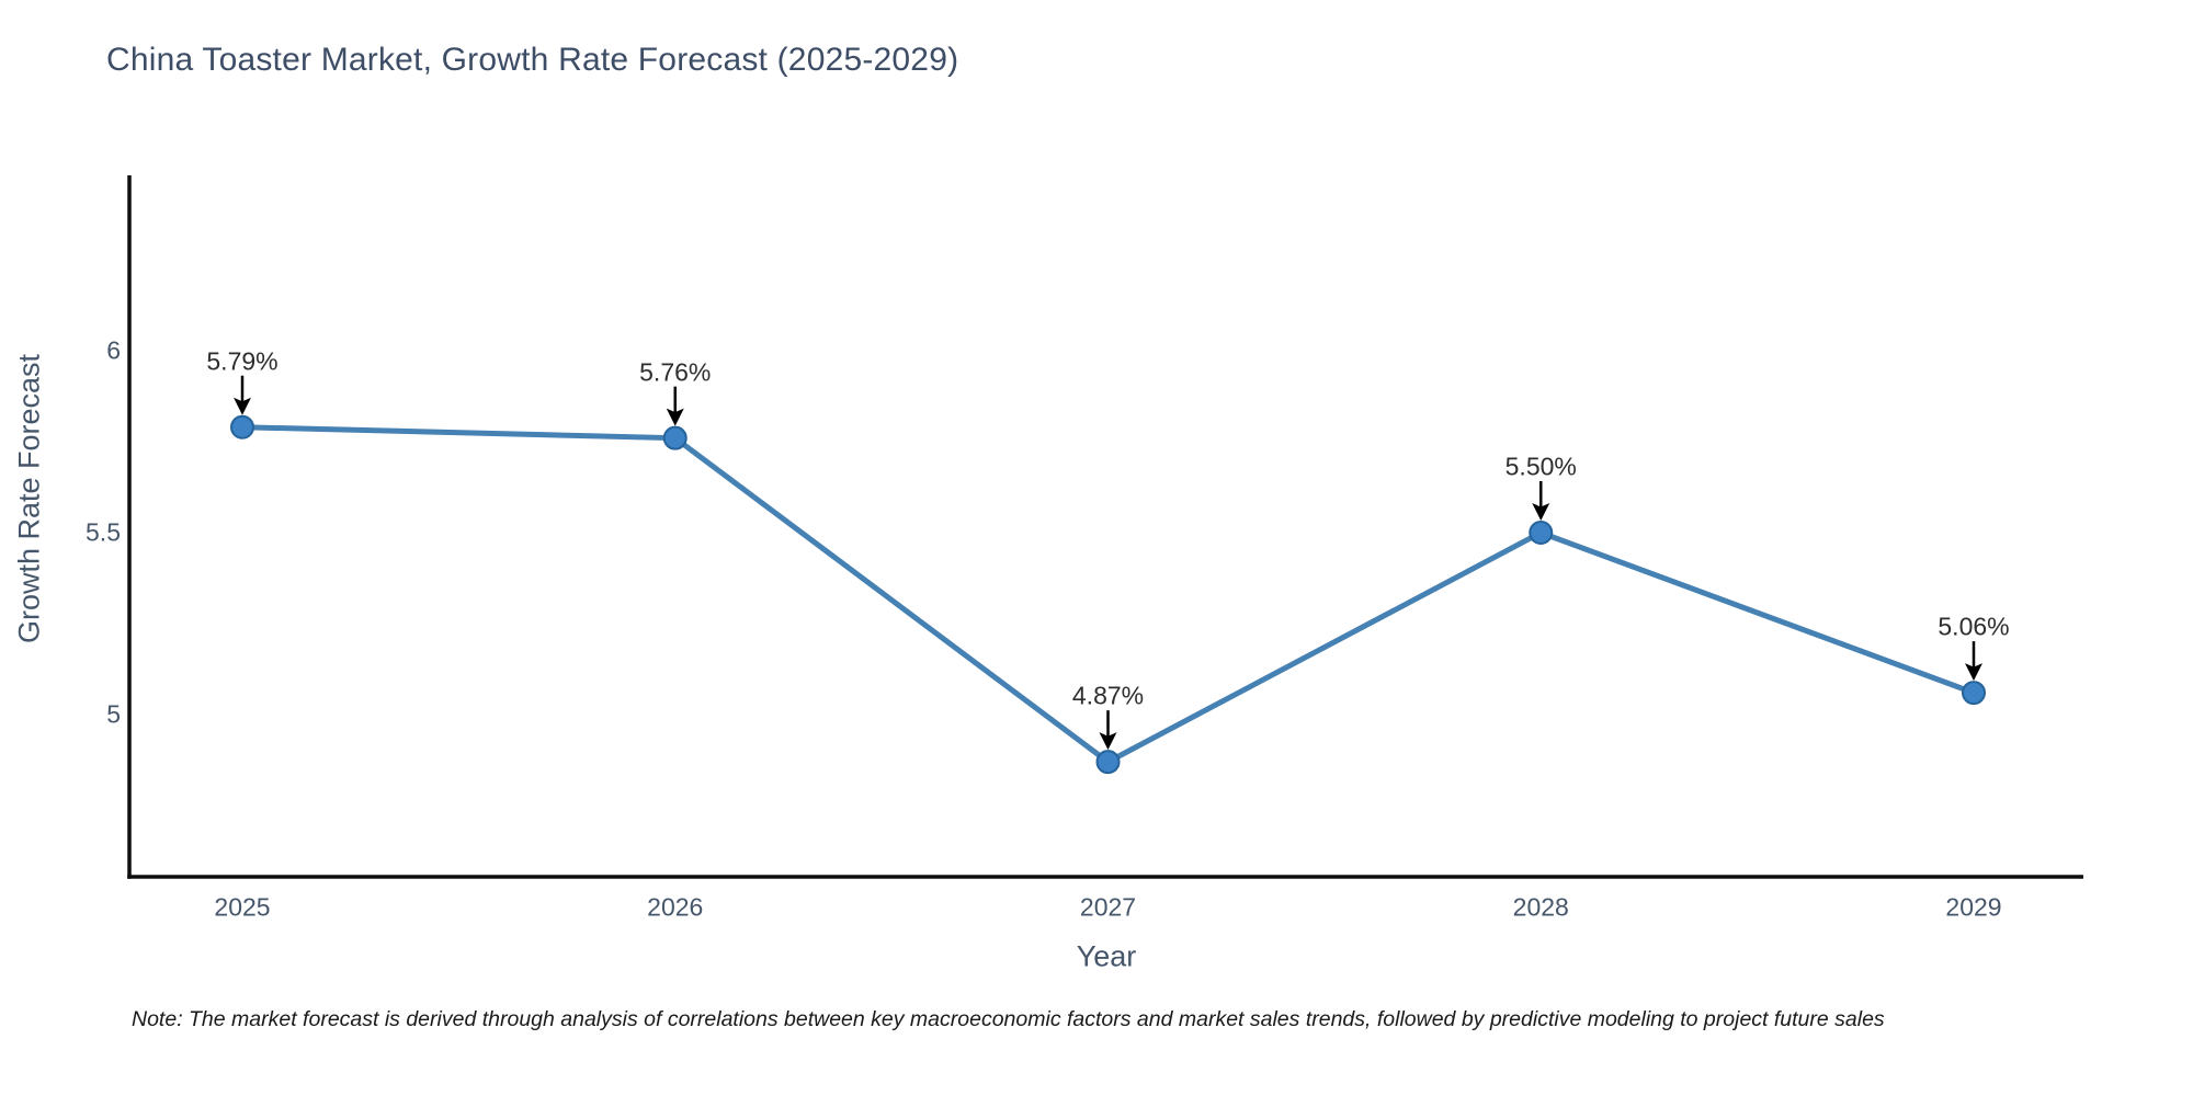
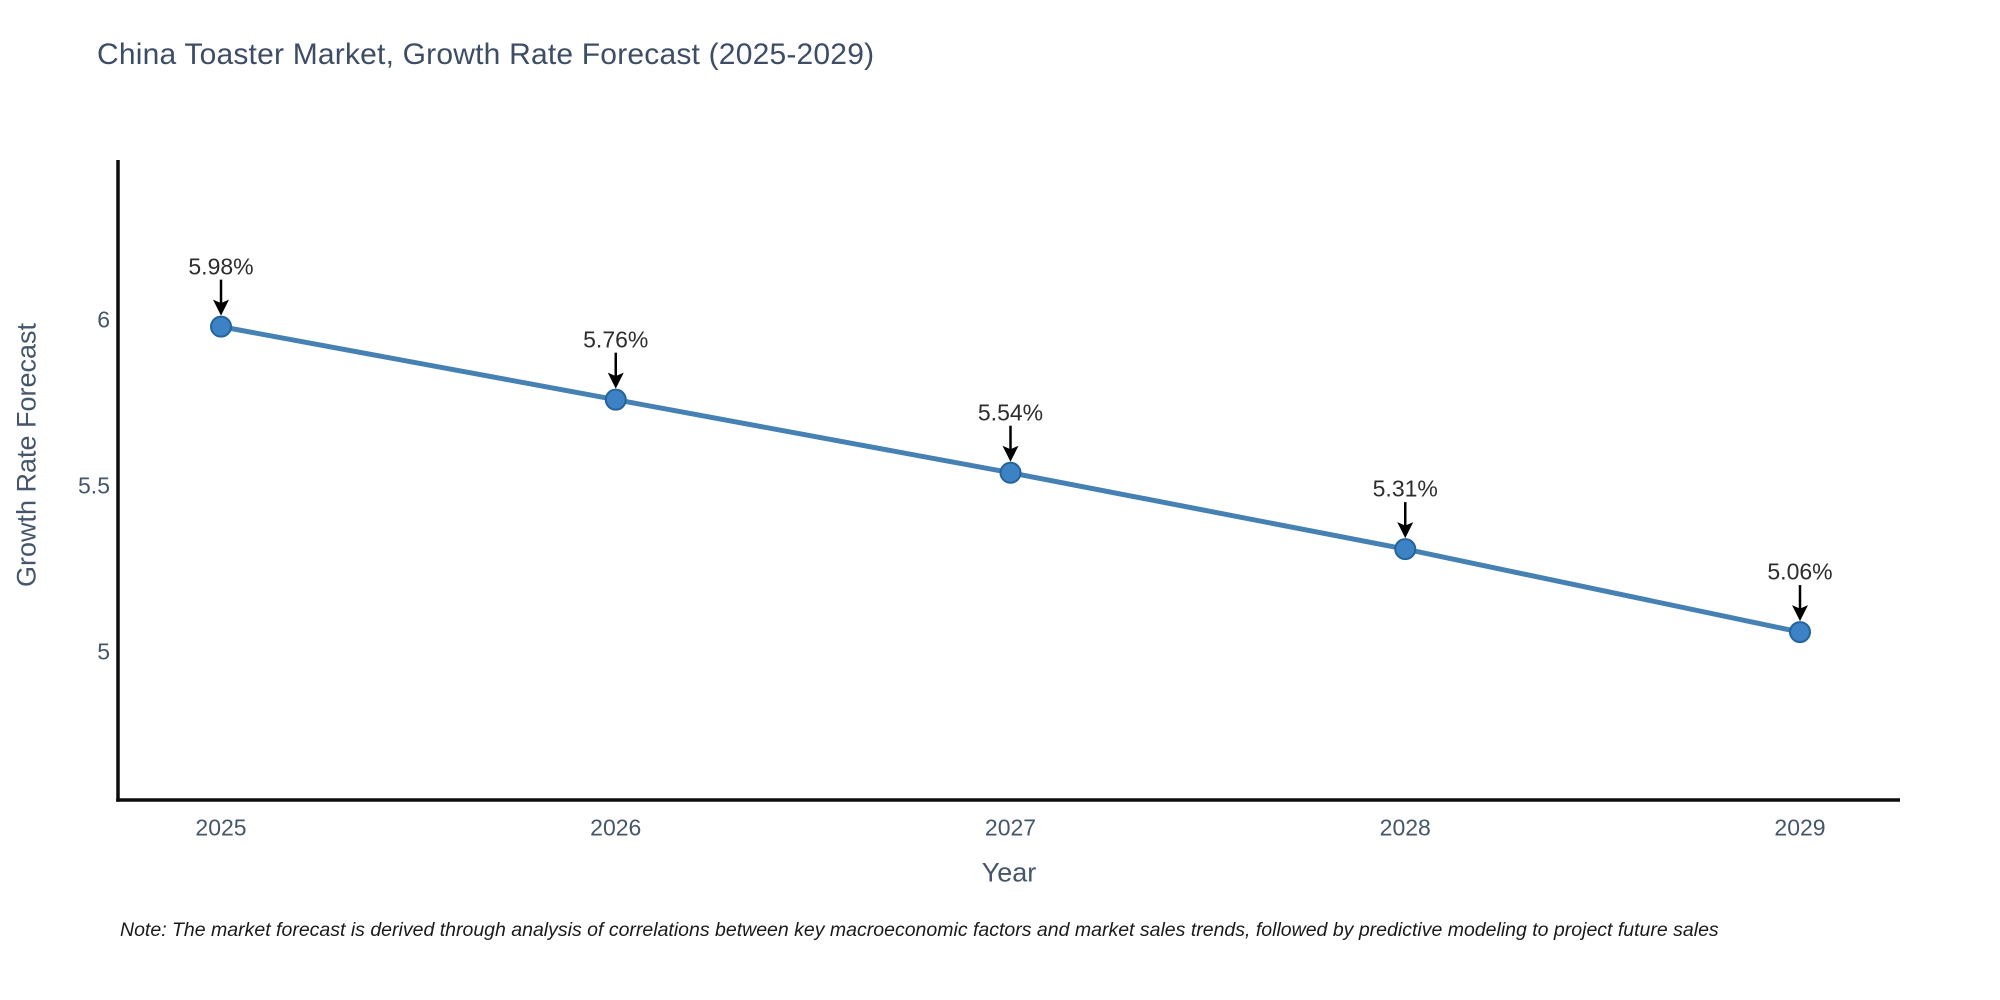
2025: 5.79% -> 5.98%
2027: 4.87% -> 5.54%
2028: 5.50% -> 5.31%
